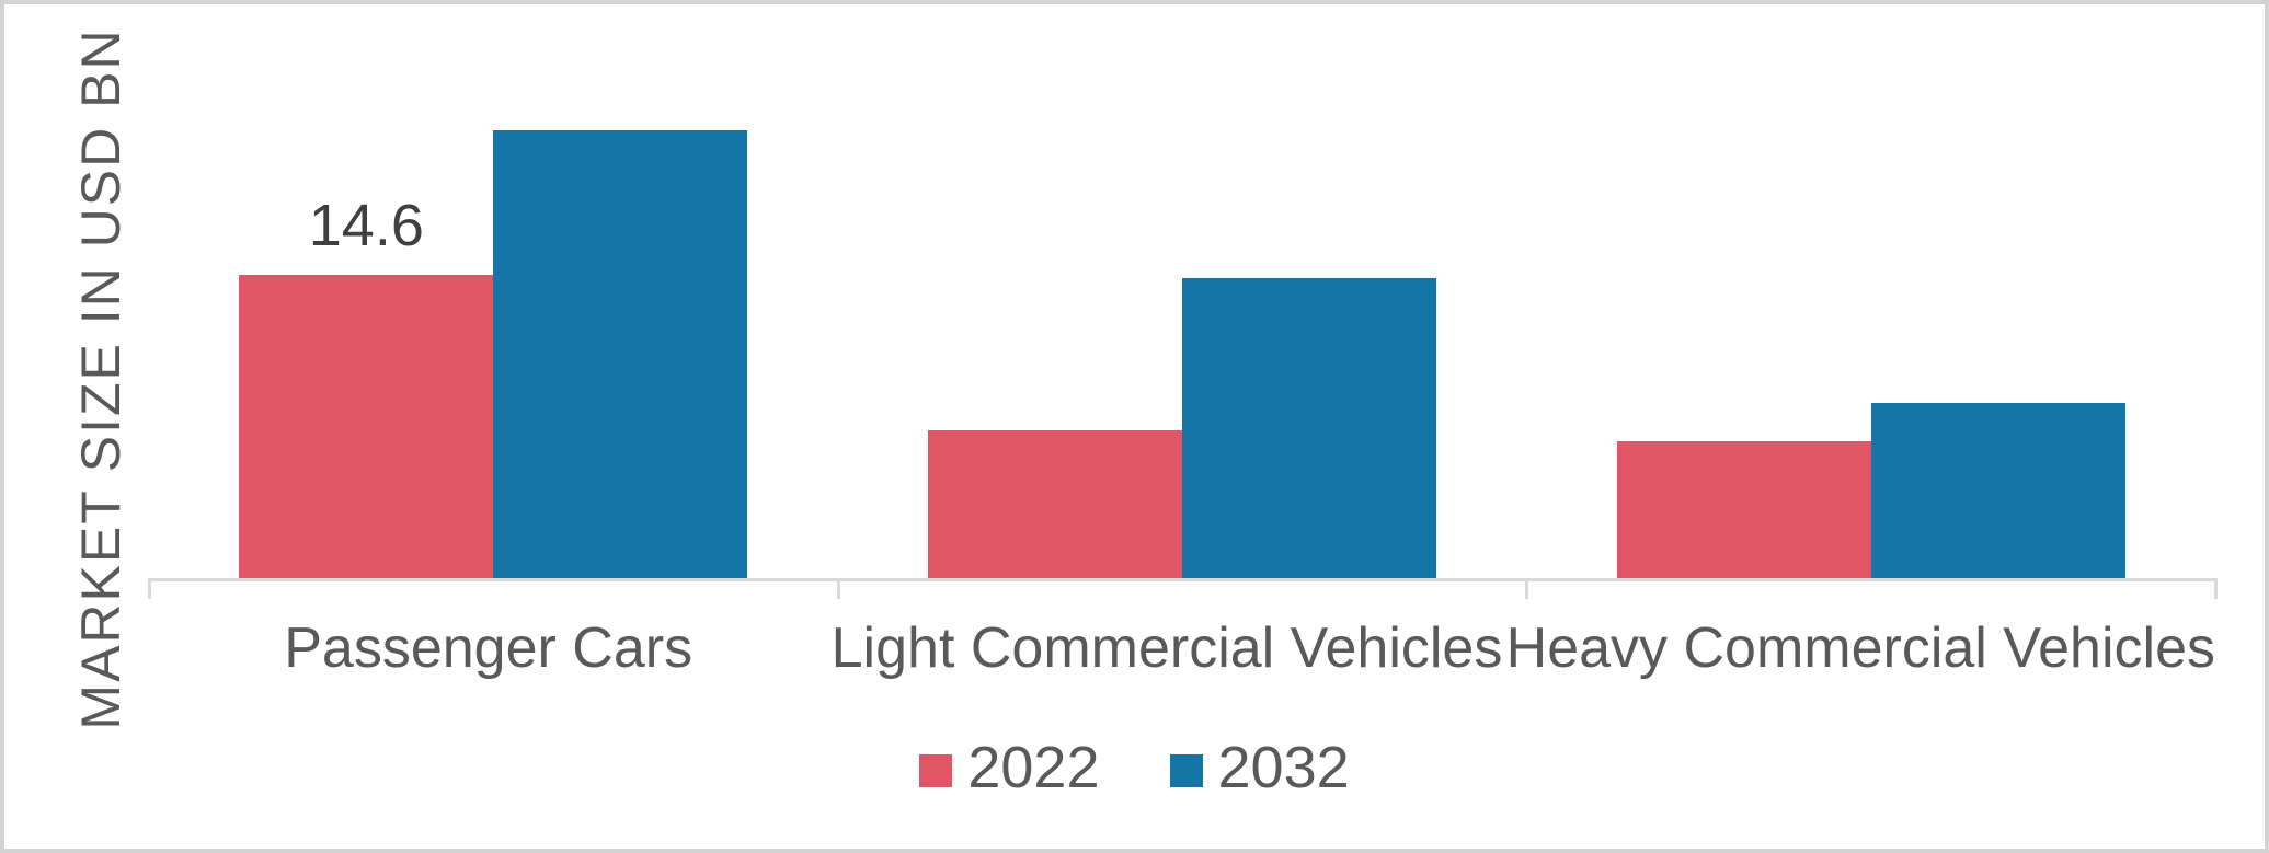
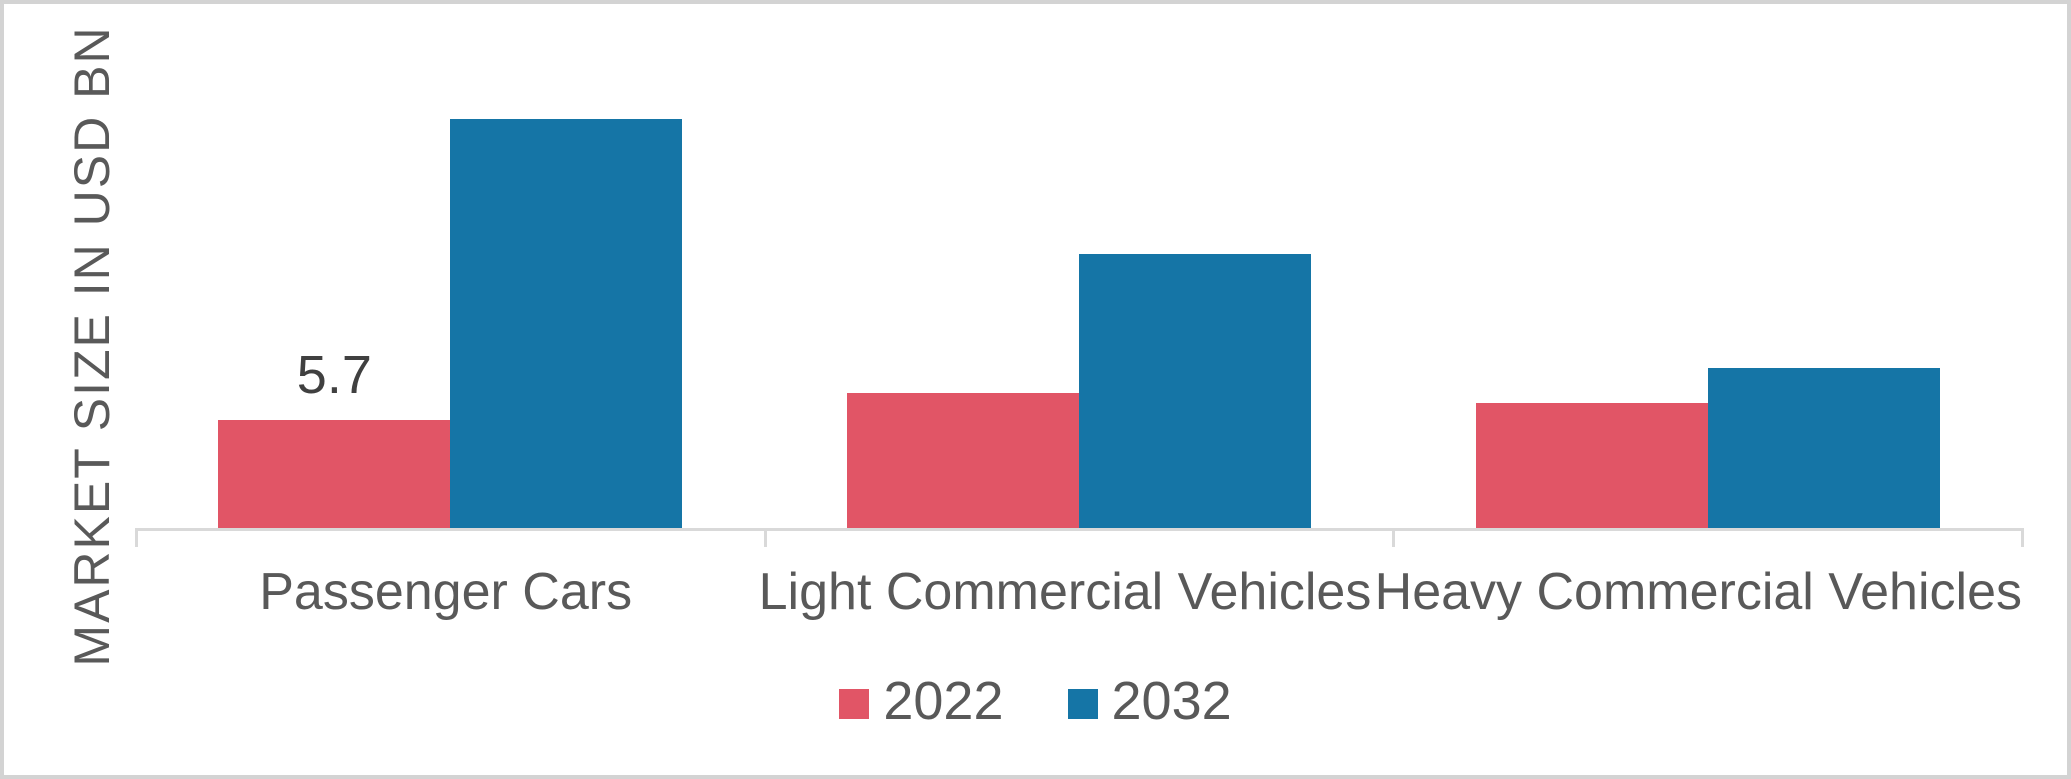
2022/Passenger Cars: 14.6 -> 5.7
